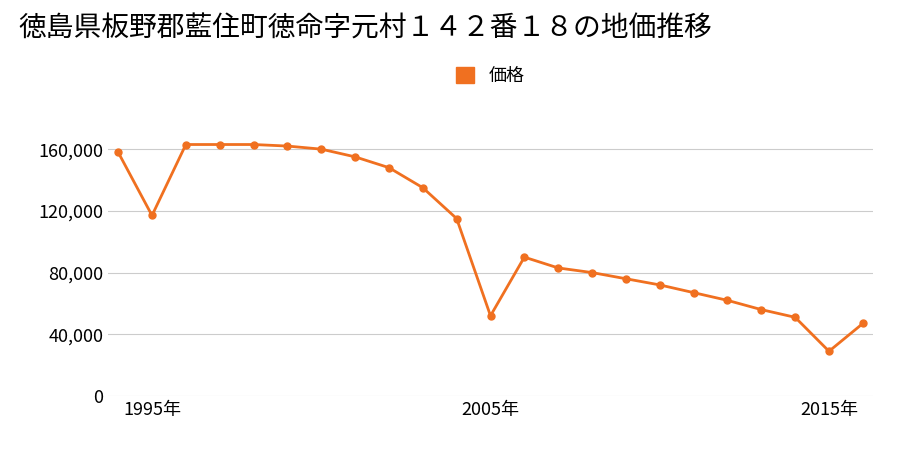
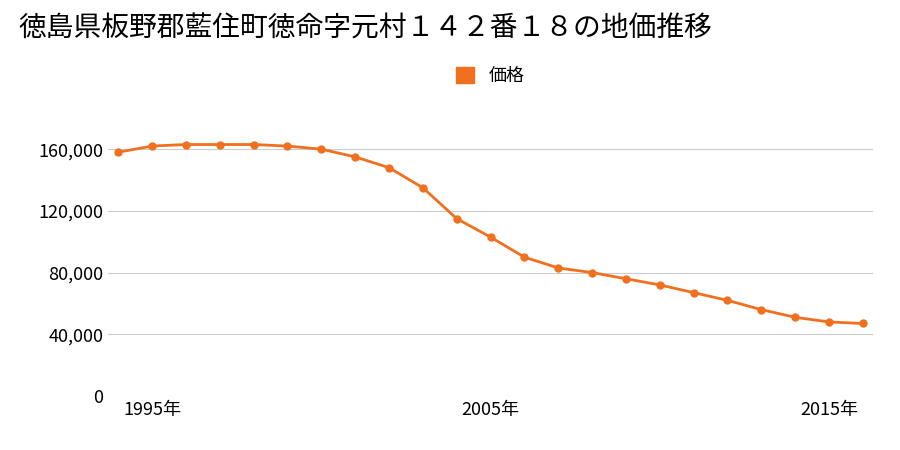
1995年: 117,000 -> 162,000
2005年: 52,000 -> 103,000
2015年: 29,000 -> 48,000
